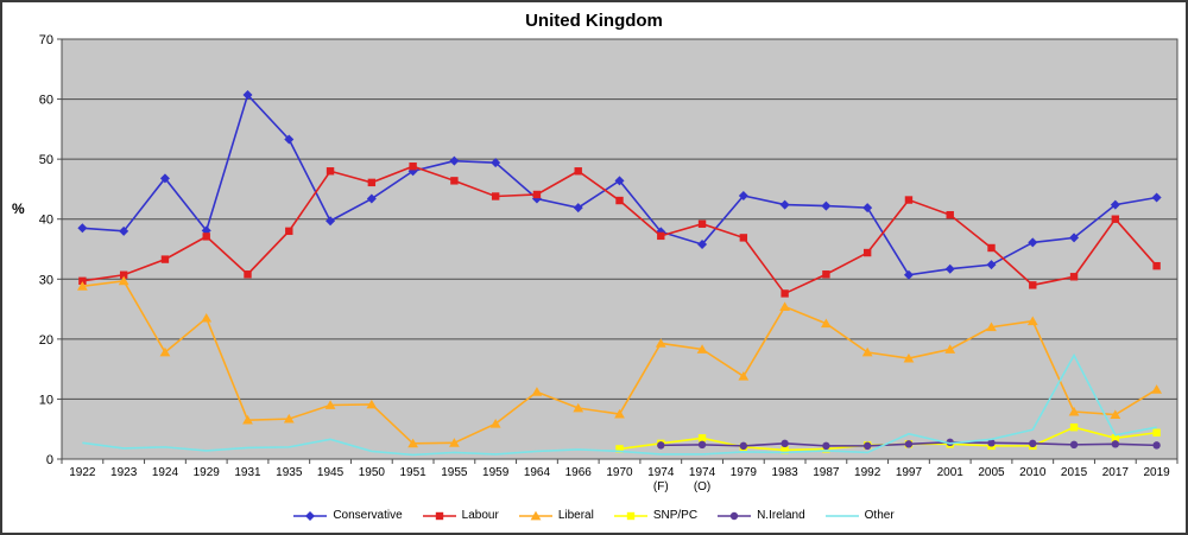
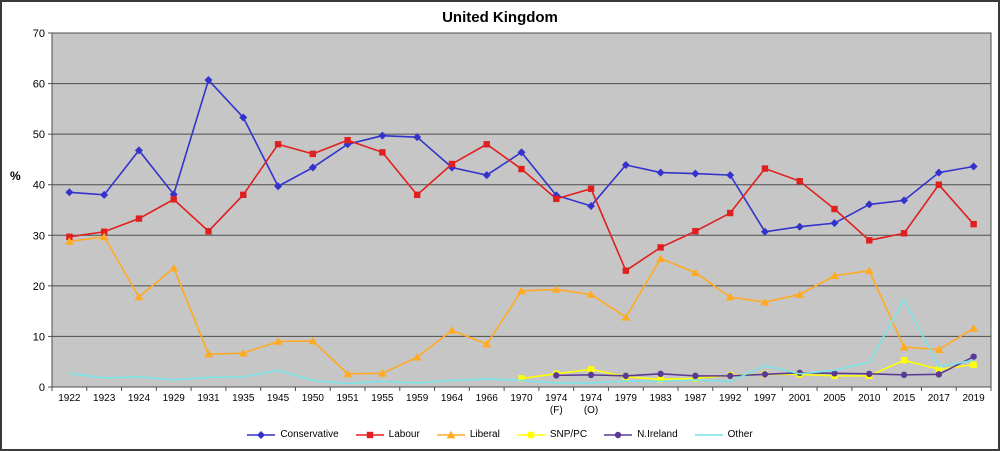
Labour/1959: 44 -> 38
Liberal/1970: 8 -> 19
Labour/1979: 37 -> 23
N.Ireland/2019: 2 -> 6
